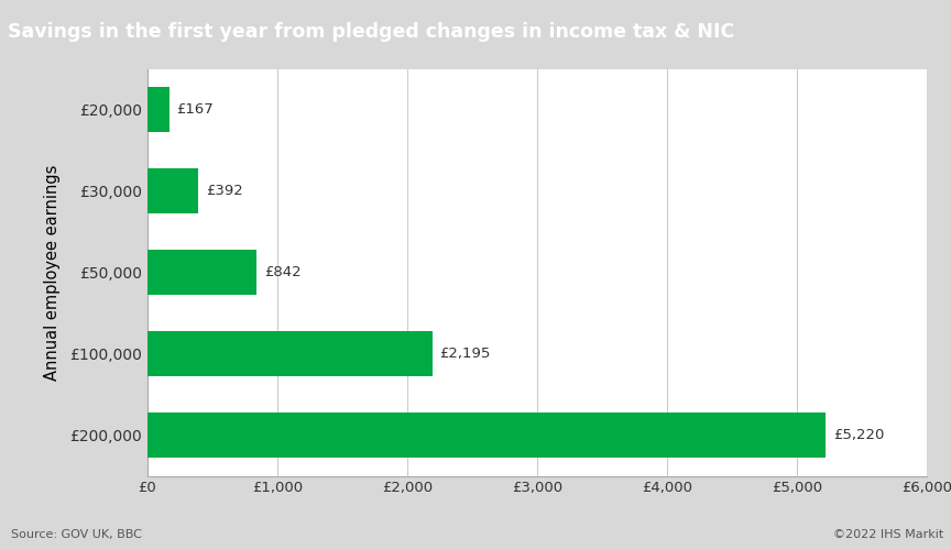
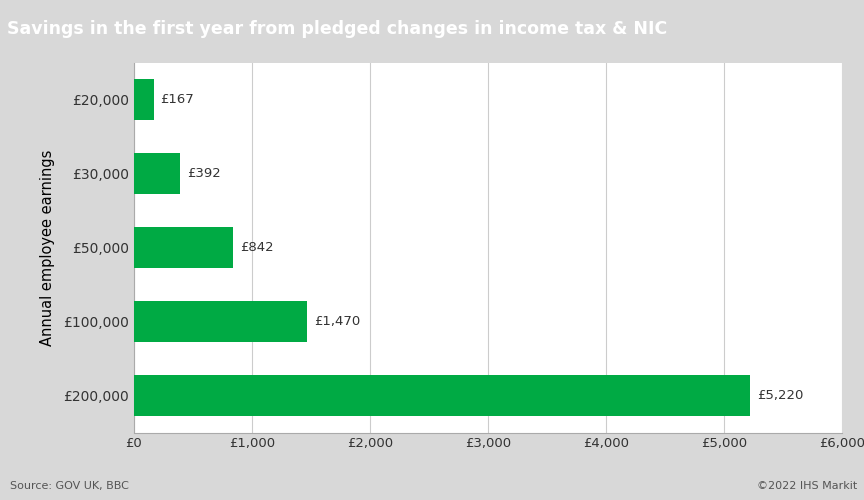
£100,000: £2,195 -> £1,470
